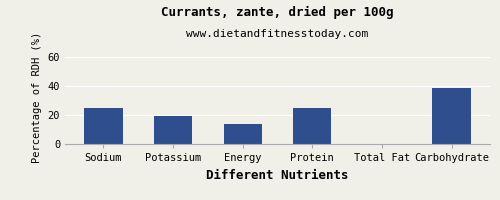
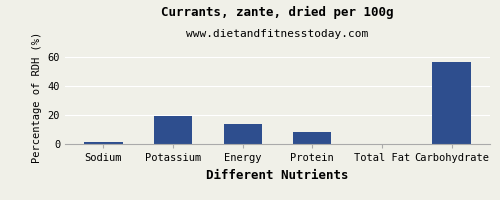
Sodium: 25 -> 2
Protein: 25 -> 8
Carbohydrate: 39 -> 57
